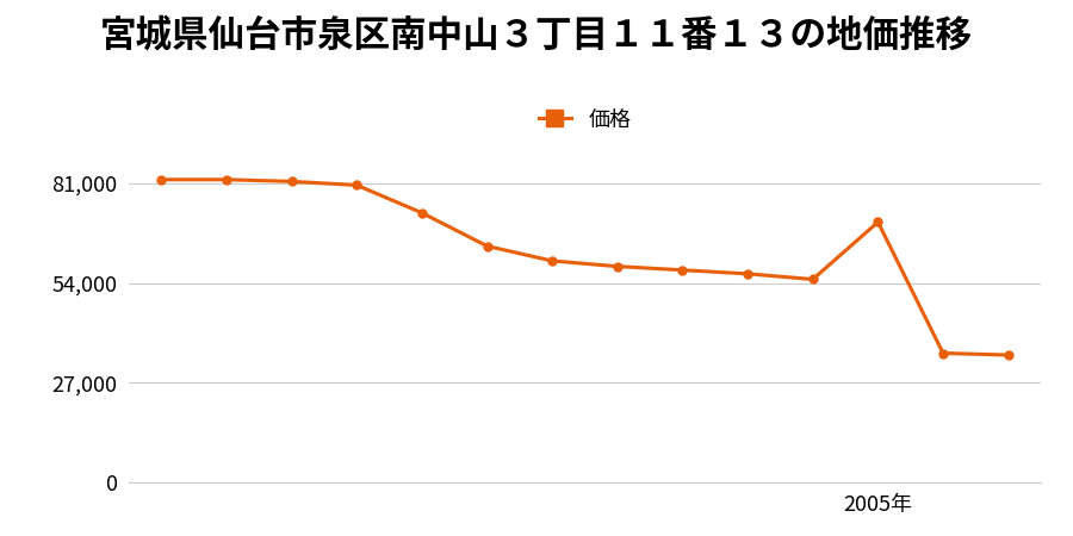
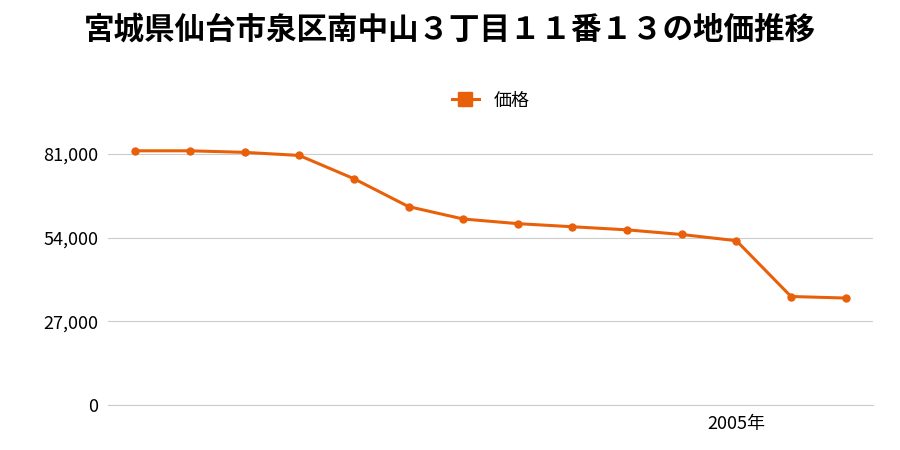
2005年: 70,500 -> 53,000
